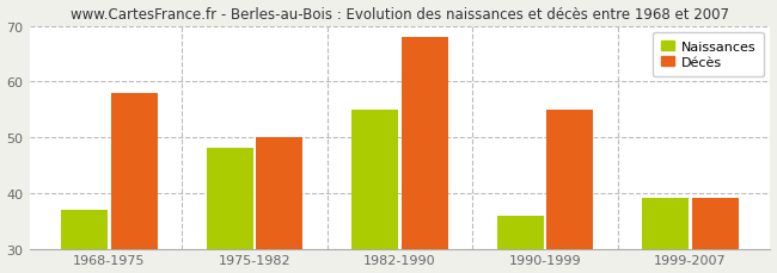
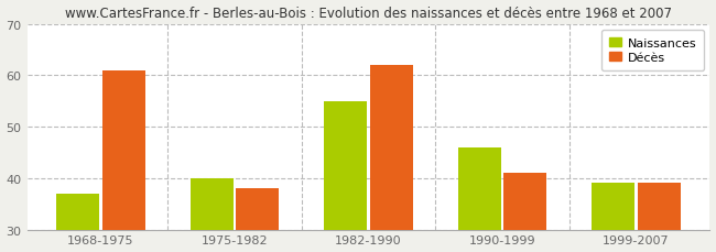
Décès/1968-1975: 58 -> 61
Naissances/1975-1982: 48 -> 40
Décès/1975-1982: 50 -> 38
Décès/1982-1990: 68 -> 62
Naissances/1990-1999: 36 -> 46
Décès/1990-1999: 55 -> 41
